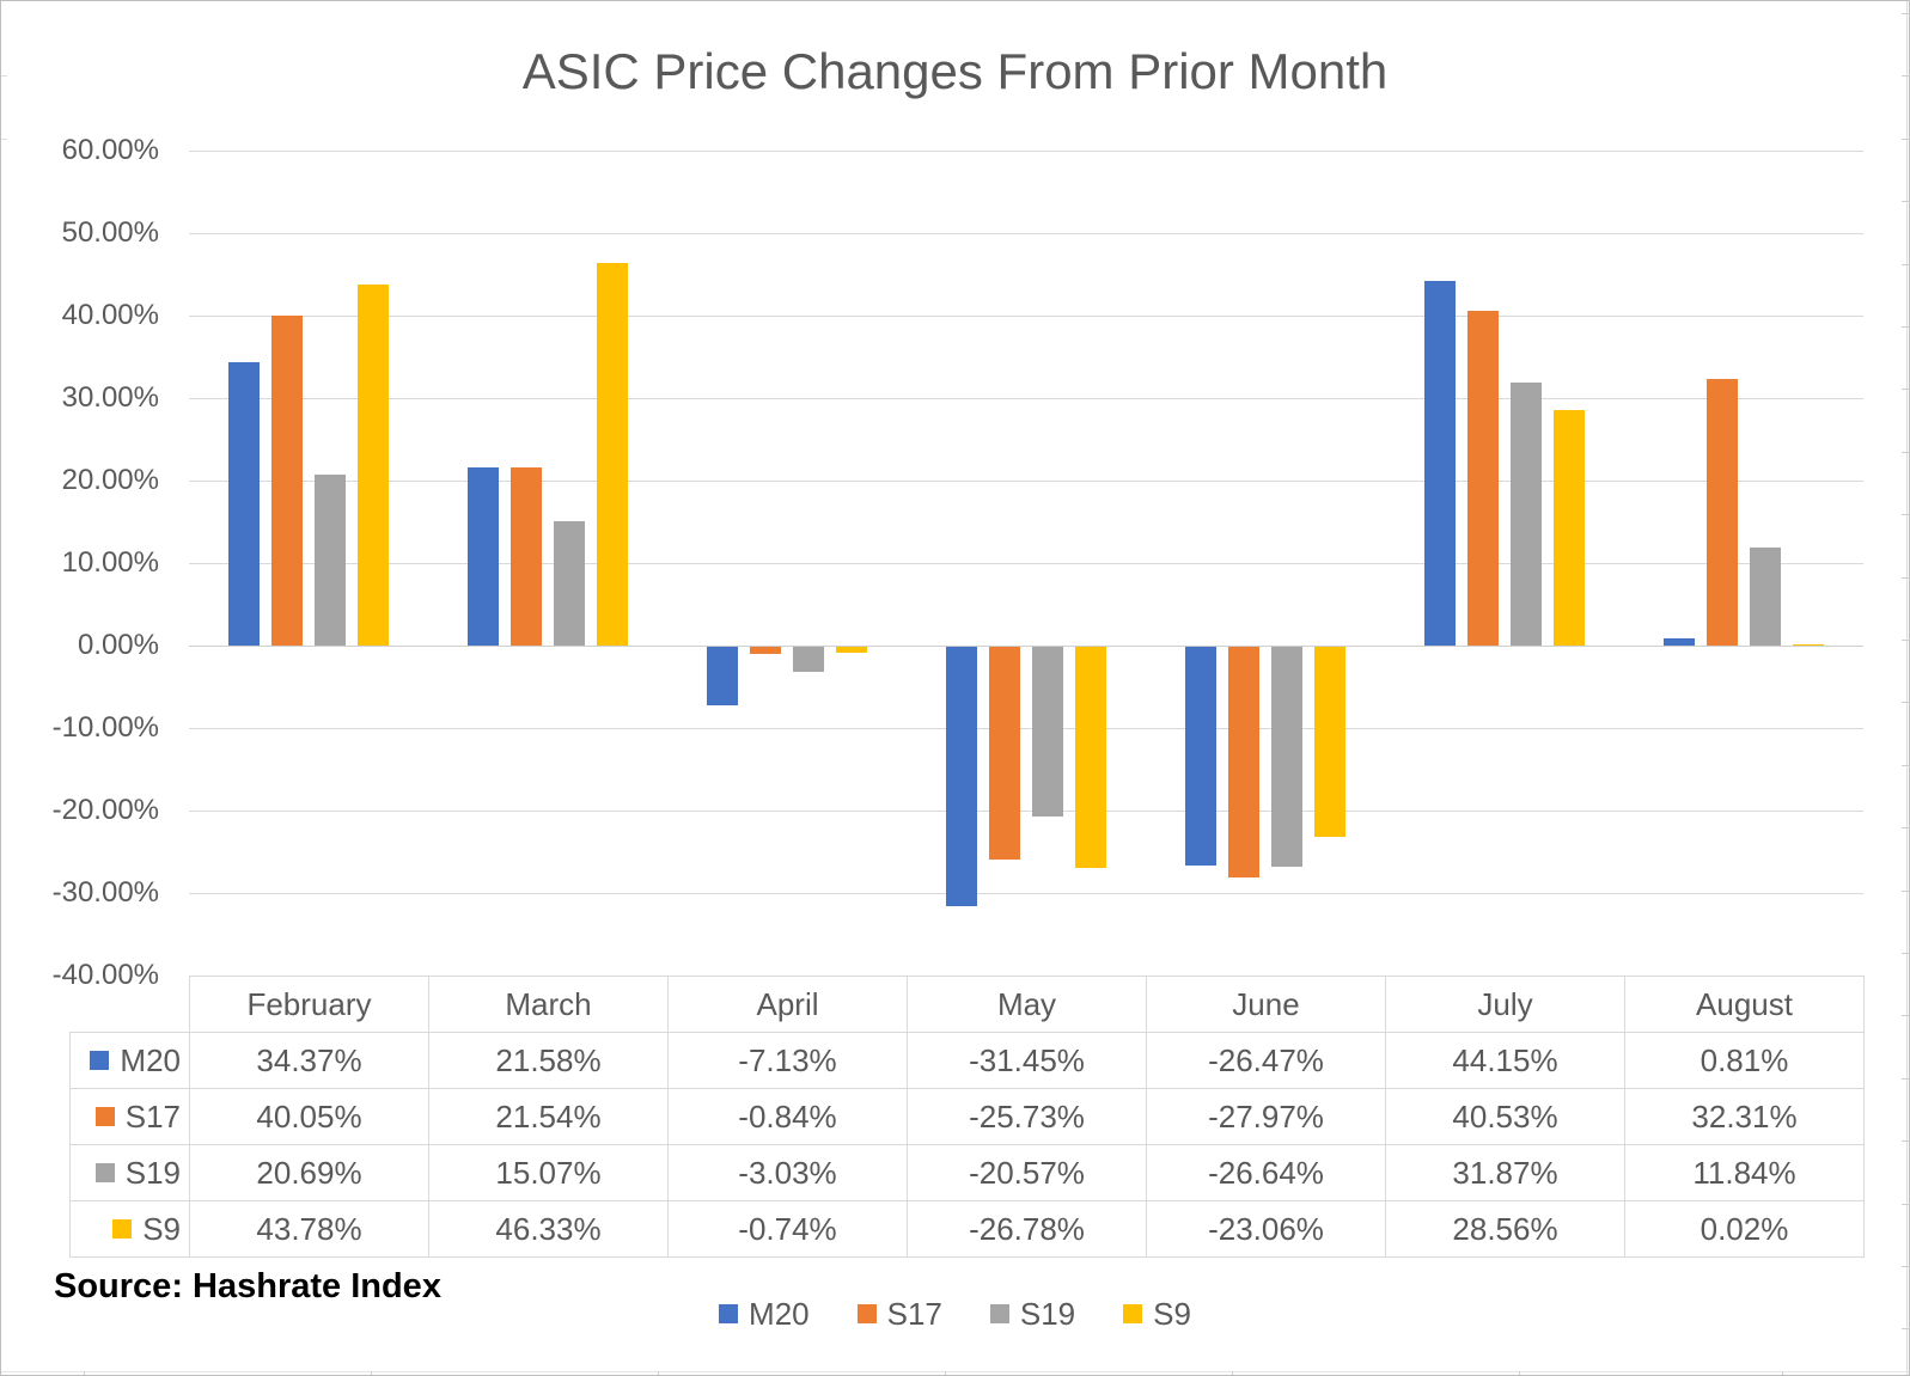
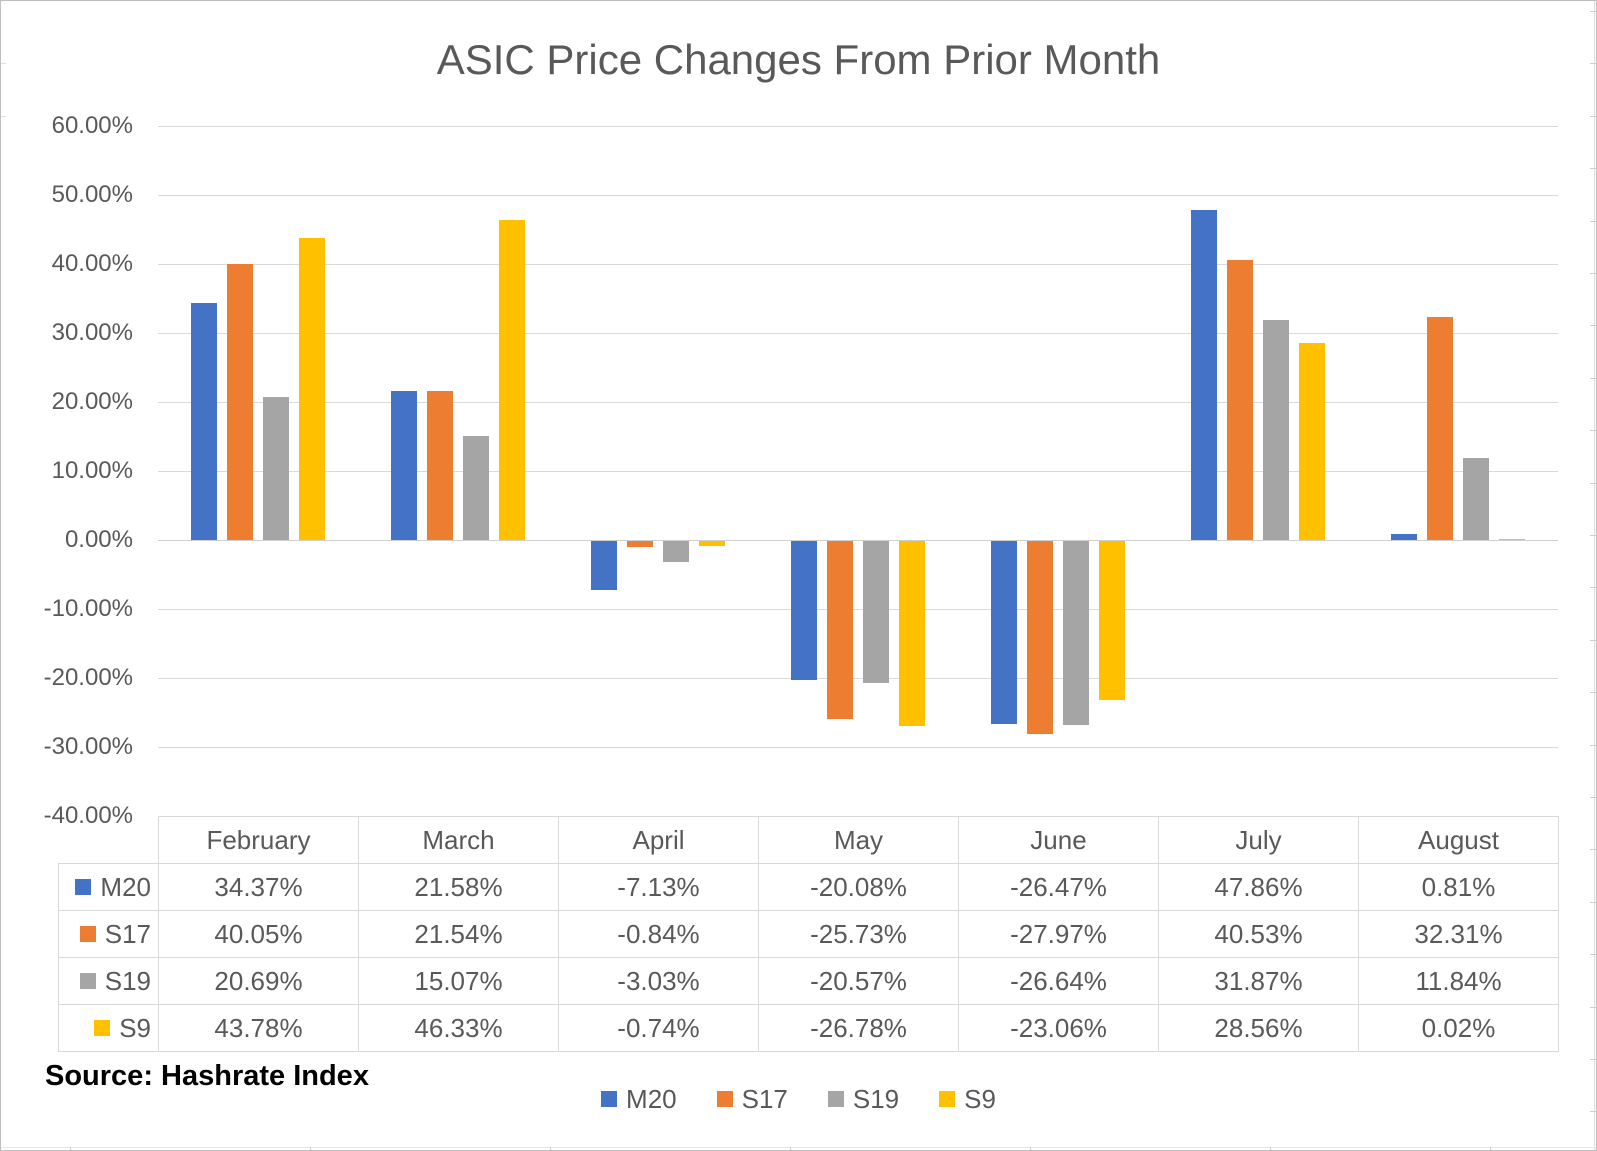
M20/May: -31.45% -> -20.08%
M20/July: 44.15% -> 47.86%
